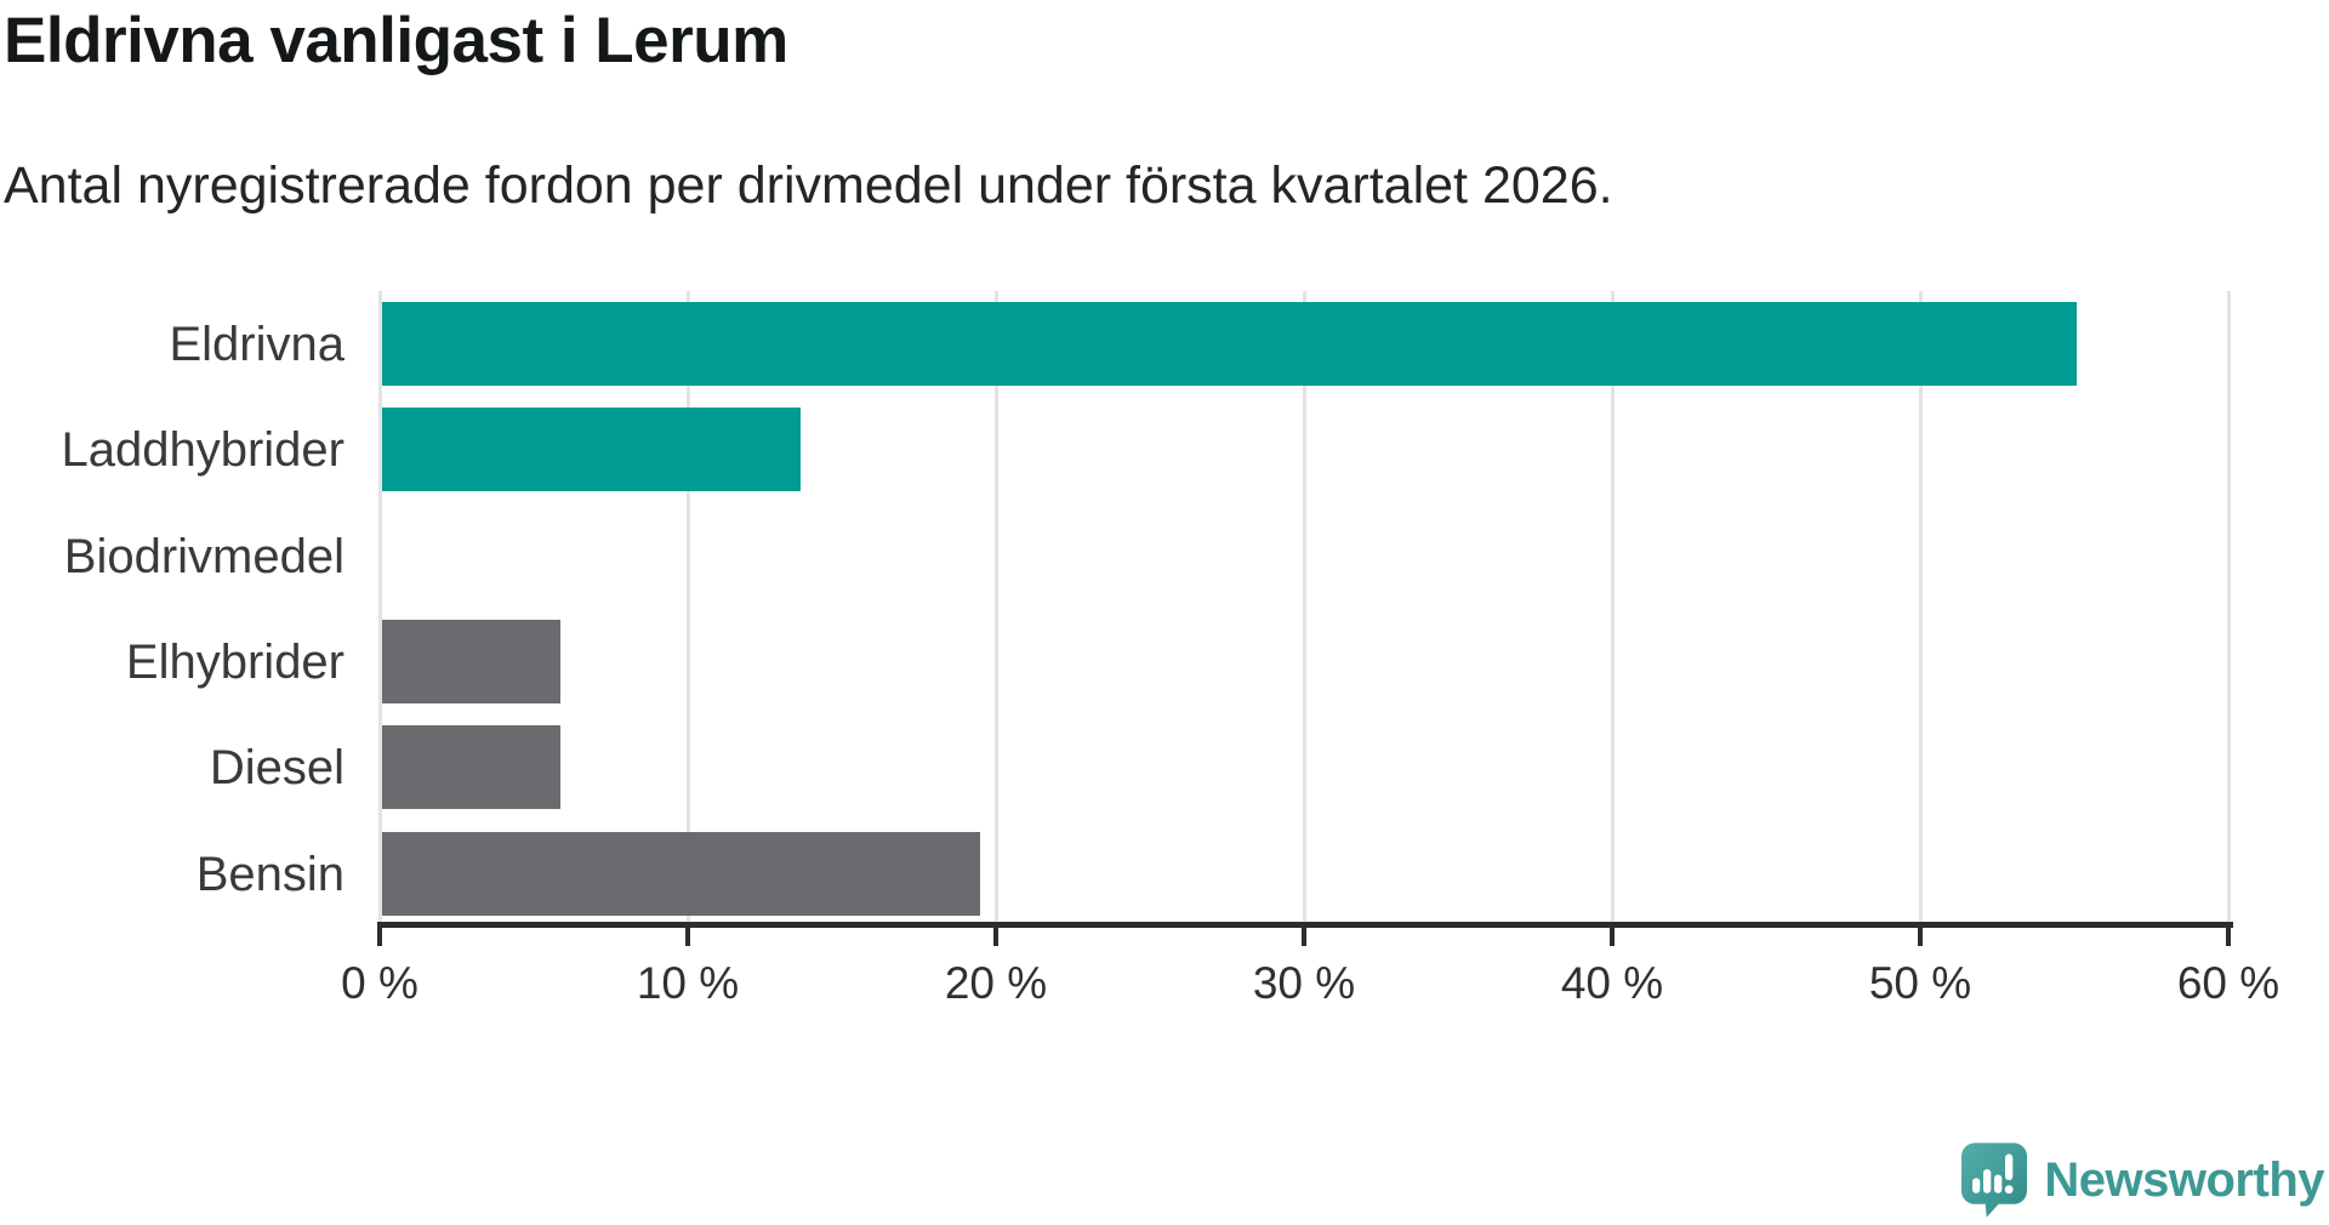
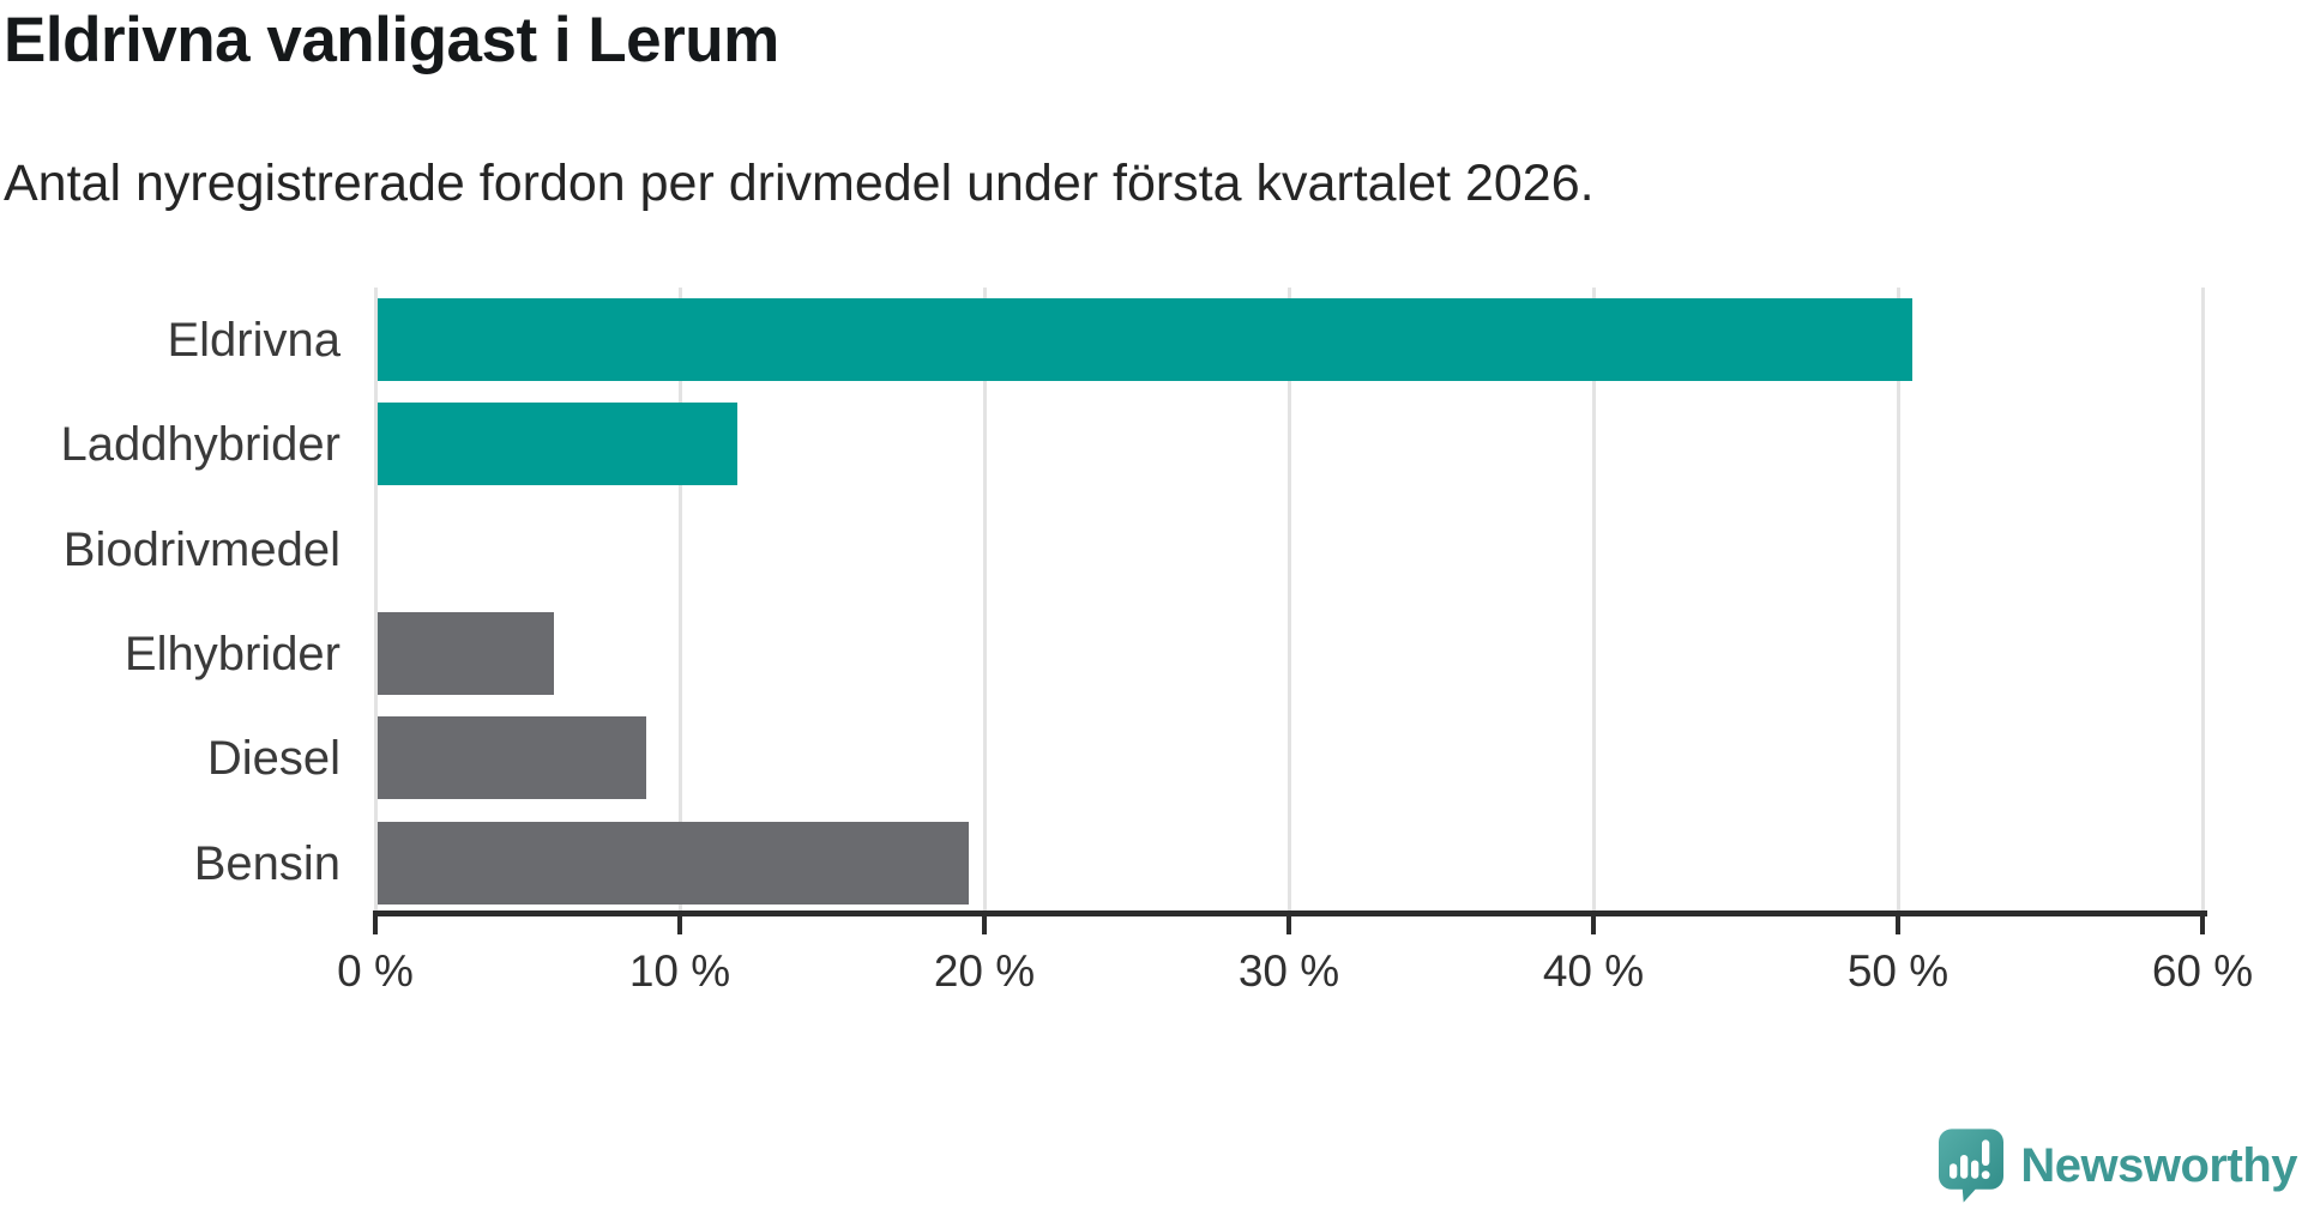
Eldrivna: 55.0% -> 50.4%
Laddhybrider: 13.6% -> 11.8%
Diesel: 5.8% -> 8.8%
